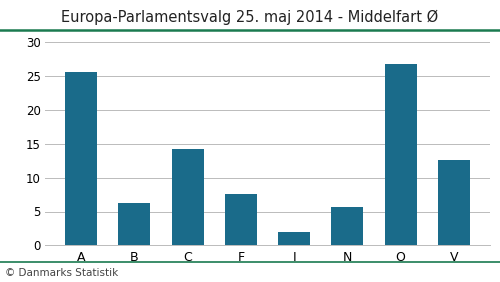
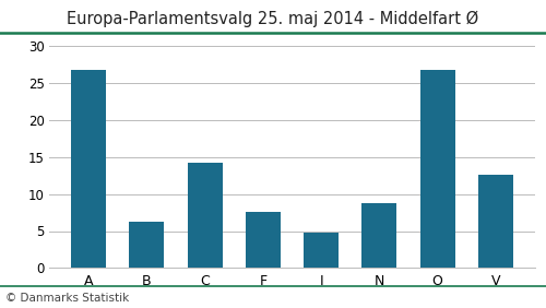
A: 25.6 -> 26.8
I: 2.0 -> 4.8
N: 5.6 -> 8.8
